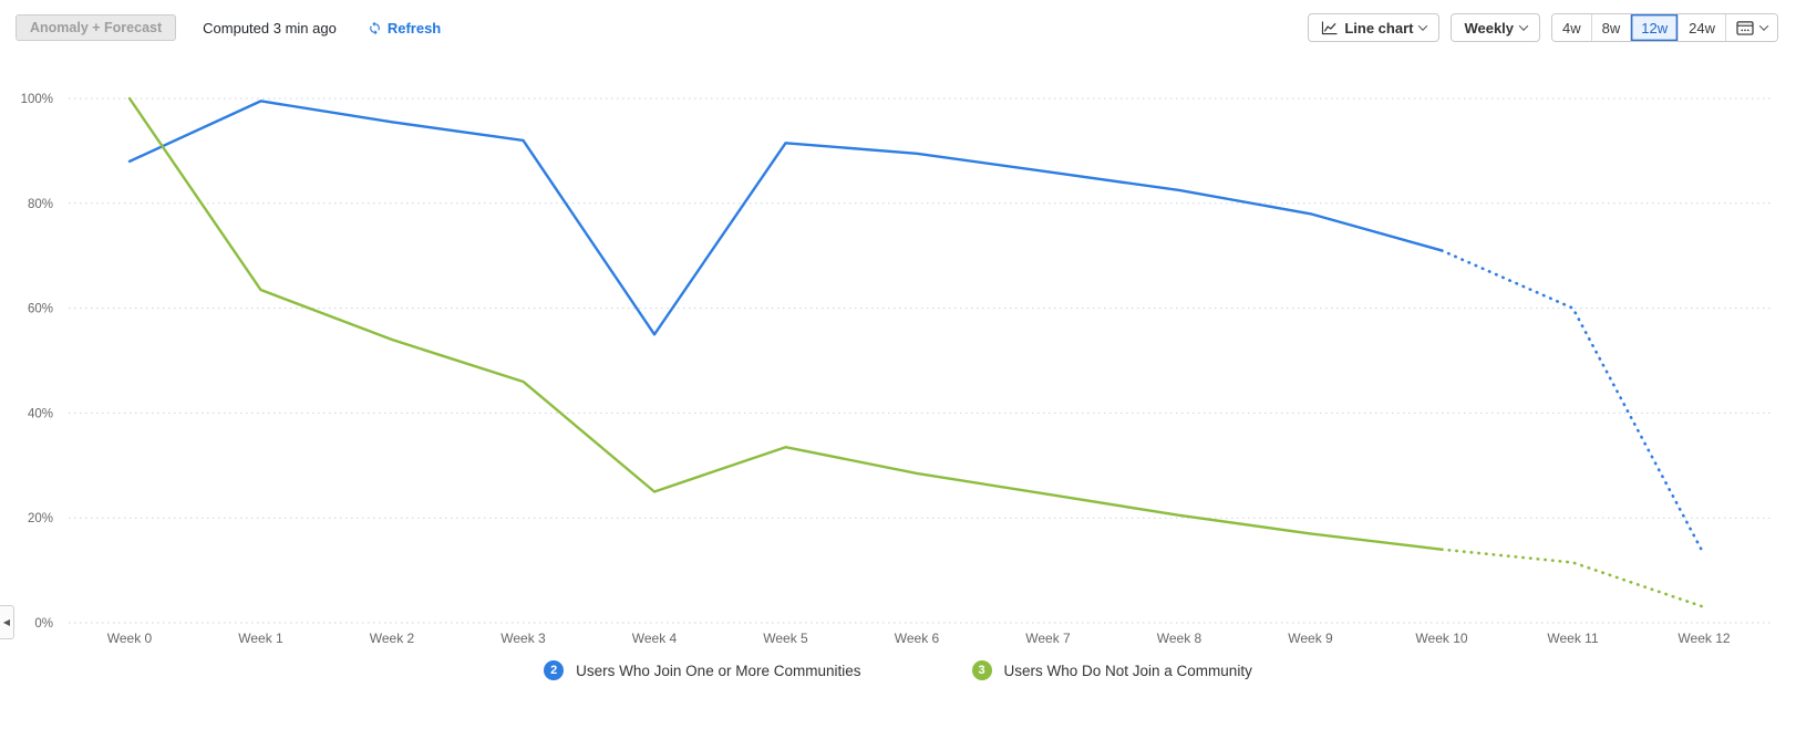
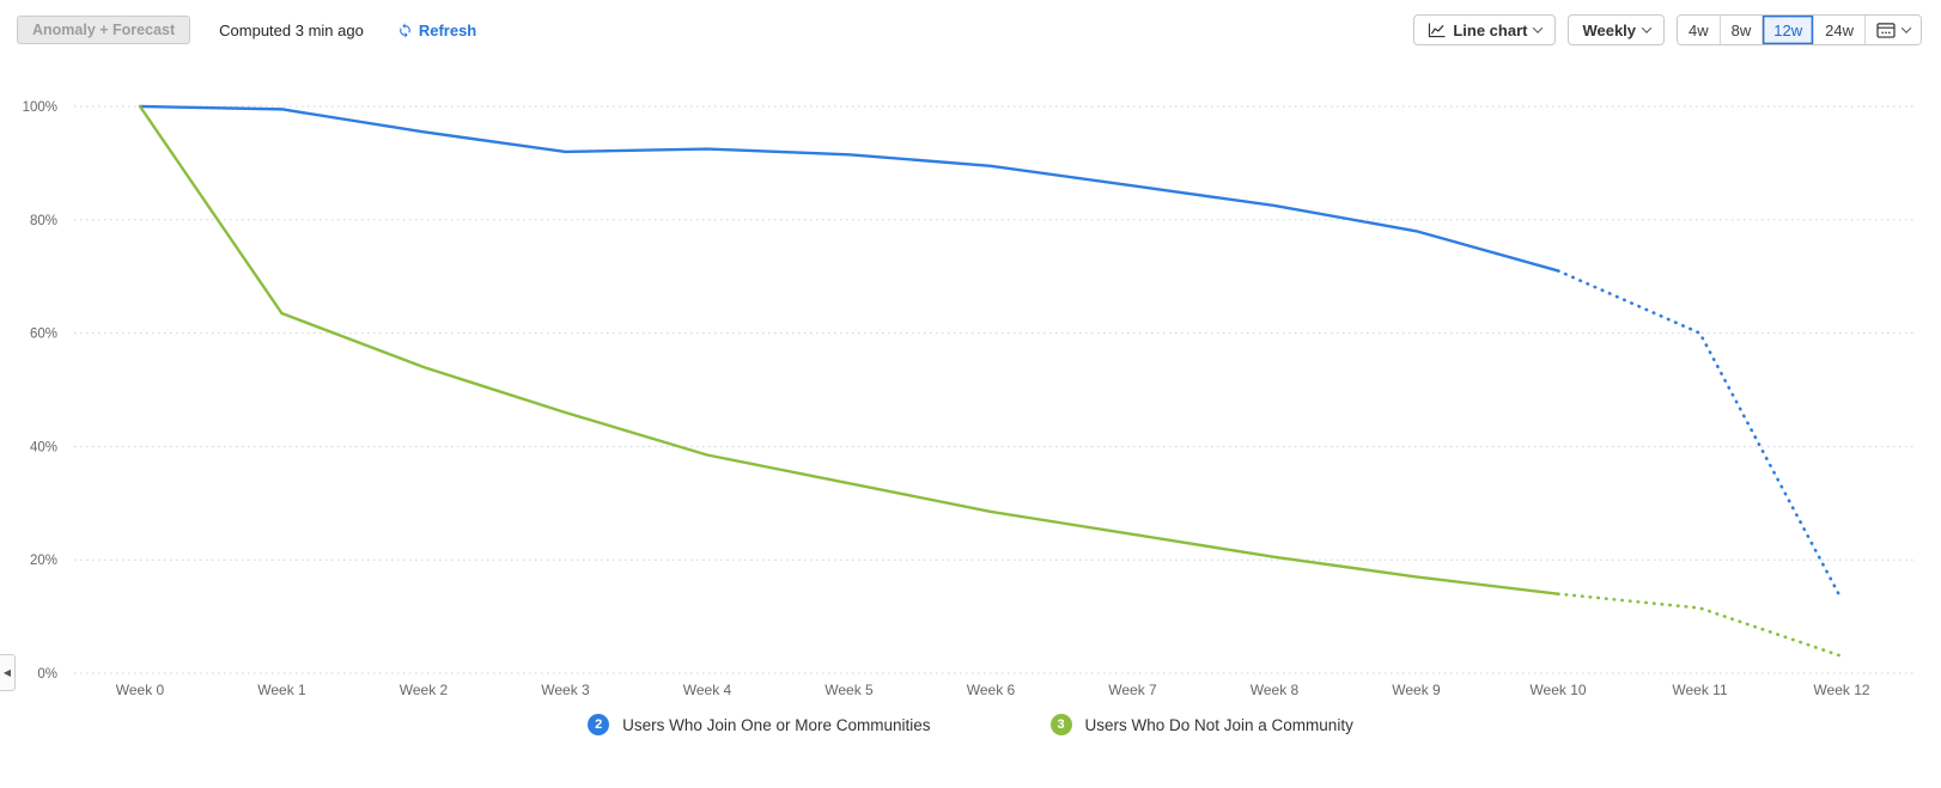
Users Who Join One or More Communities/Week 0: 88% -> 100%
Users Who Join One or More Communities/Week 4: 55% -> 92%
Users Who Do Not Join a Community/Week 4: 25% -> 38%
